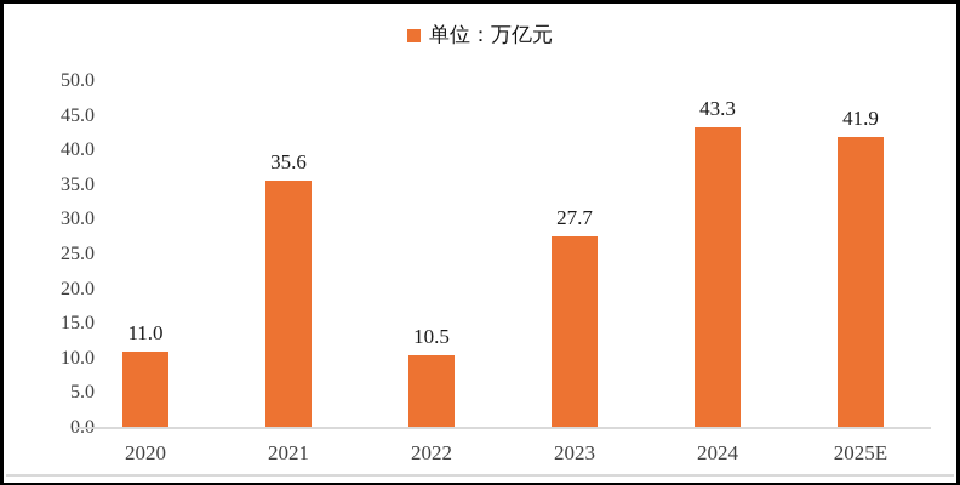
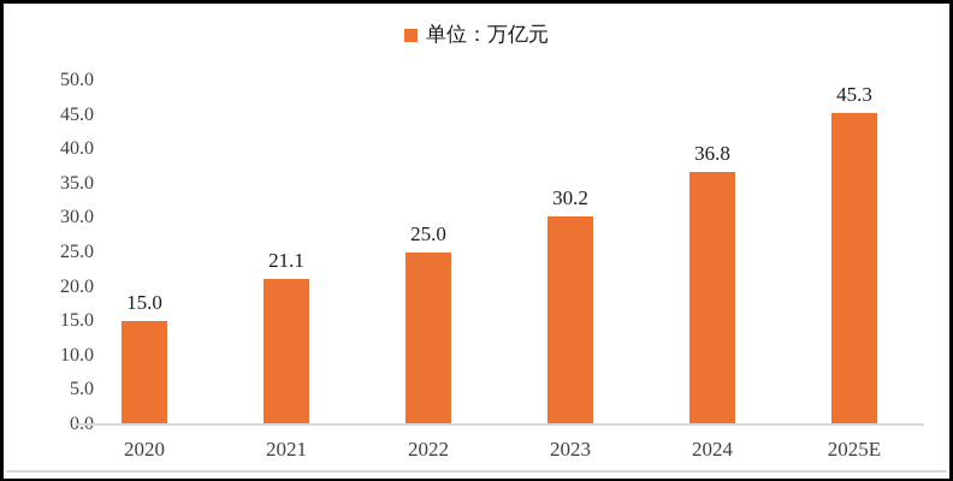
2020: 11.0 -> 15.0
2021: 35.6 -> 21.1
2022: 10.5 -> 25.0
2023: 27.7 -> 30.2
2024: 43.3 -> 36.8
2025E: 41.9 -> 45.3
